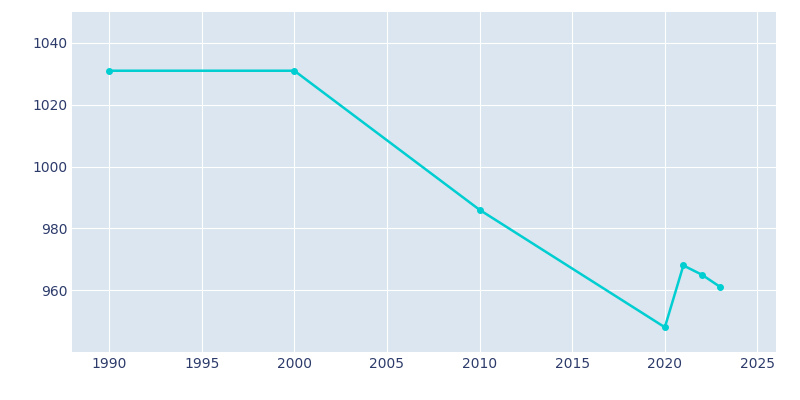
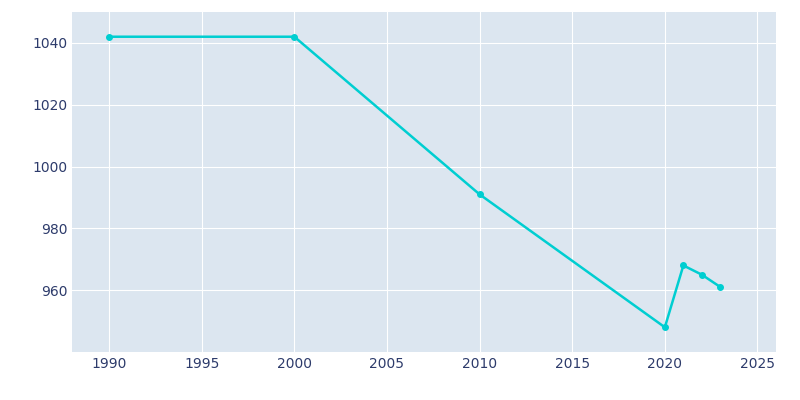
1990: 1031 -> 1042
2000: 1031 -> 1042
2010: 986 -> 991
